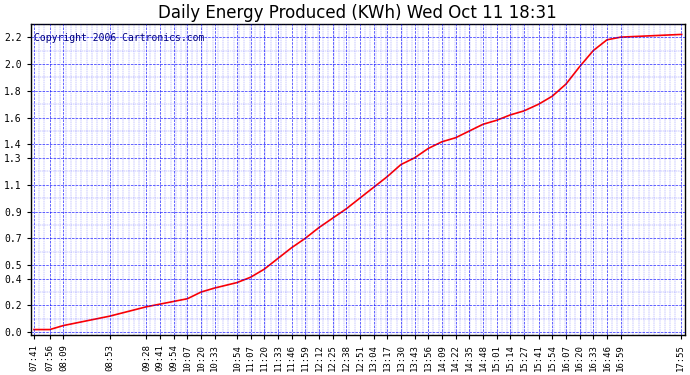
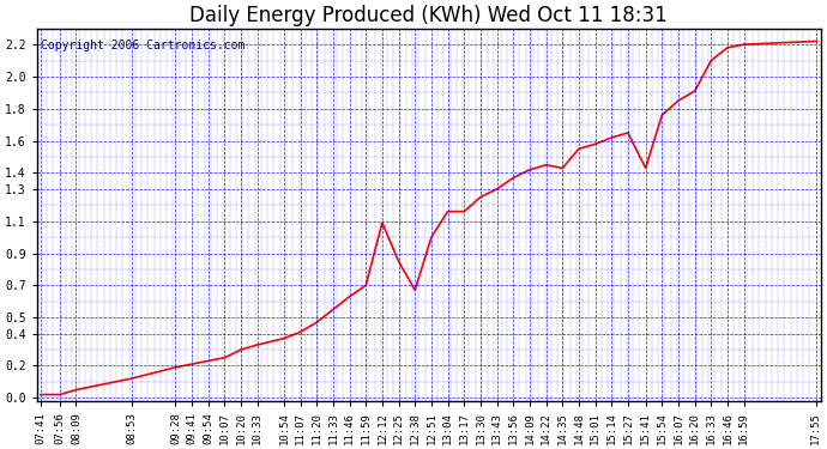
12:12: 0.78 -> 1.09
12:38: 0.92 -> 0.67
13:04: 1.08 -> 1.16
14:35: 1.50 -> 1.43
15:41: 1.70 -> 1.43
16:20: 1.98 -> 1.91
